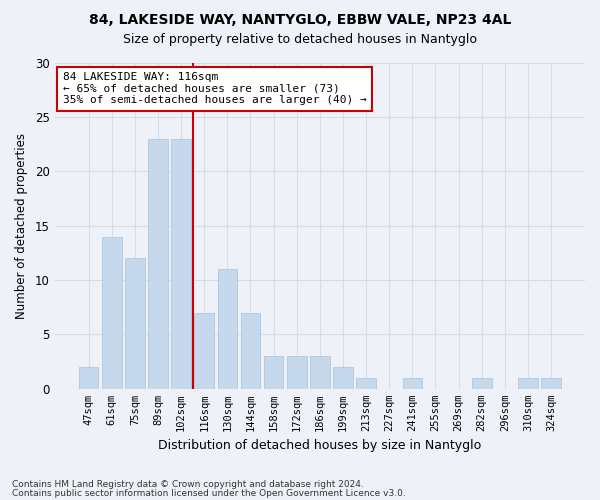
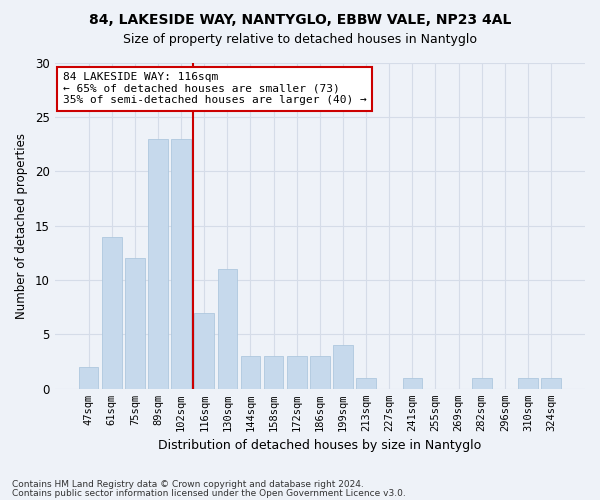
144sqm: 7 -> 3
199sqm: 2 -> 4
